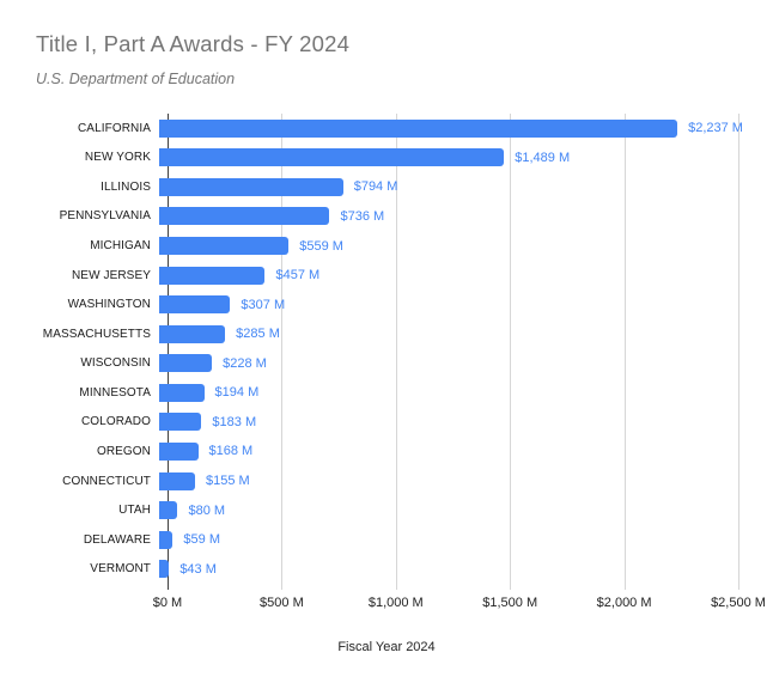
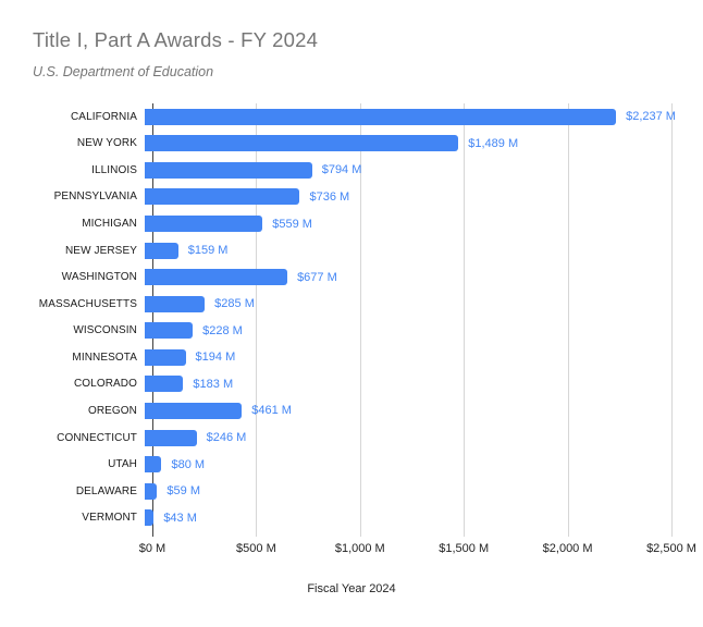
NEW JERSEY: $457 -> $159
WASHINGTON: $307 -> $677
OREGON: $168 -> $461
CONNECTICUT: $155 -> $246
